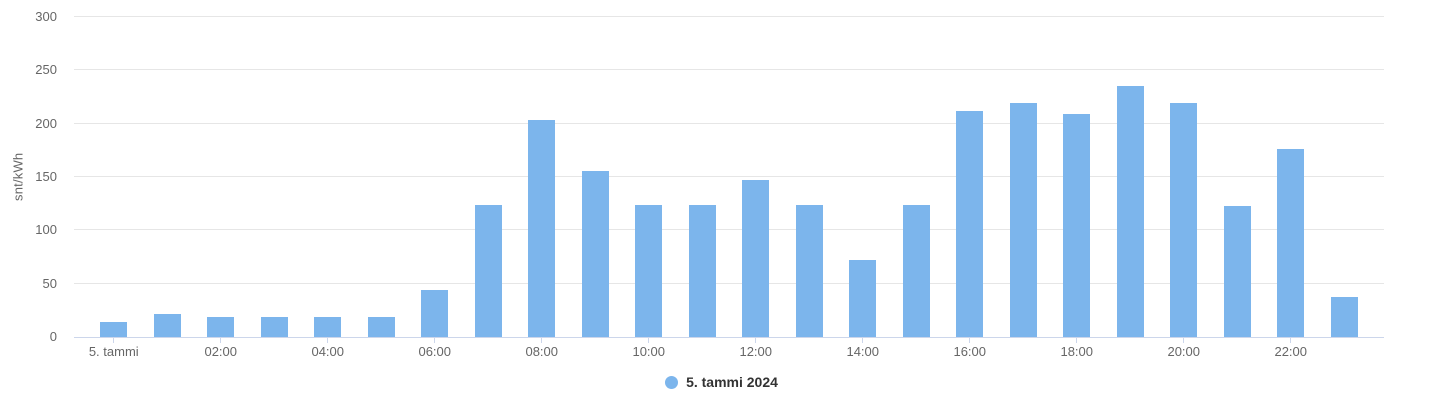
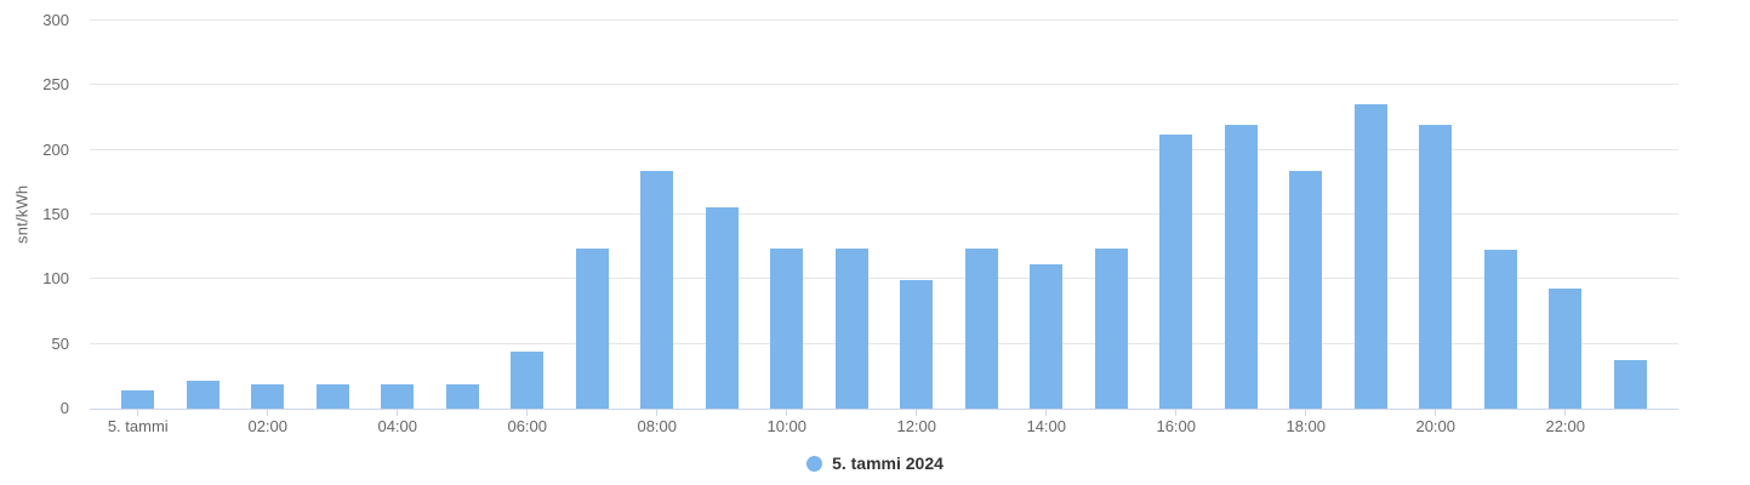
08:00: 203 -> 184
12:00: 147 -> 99
14:00: 72 -> 112
18:00: 209 -> 184
22:00: 176 -> 93
